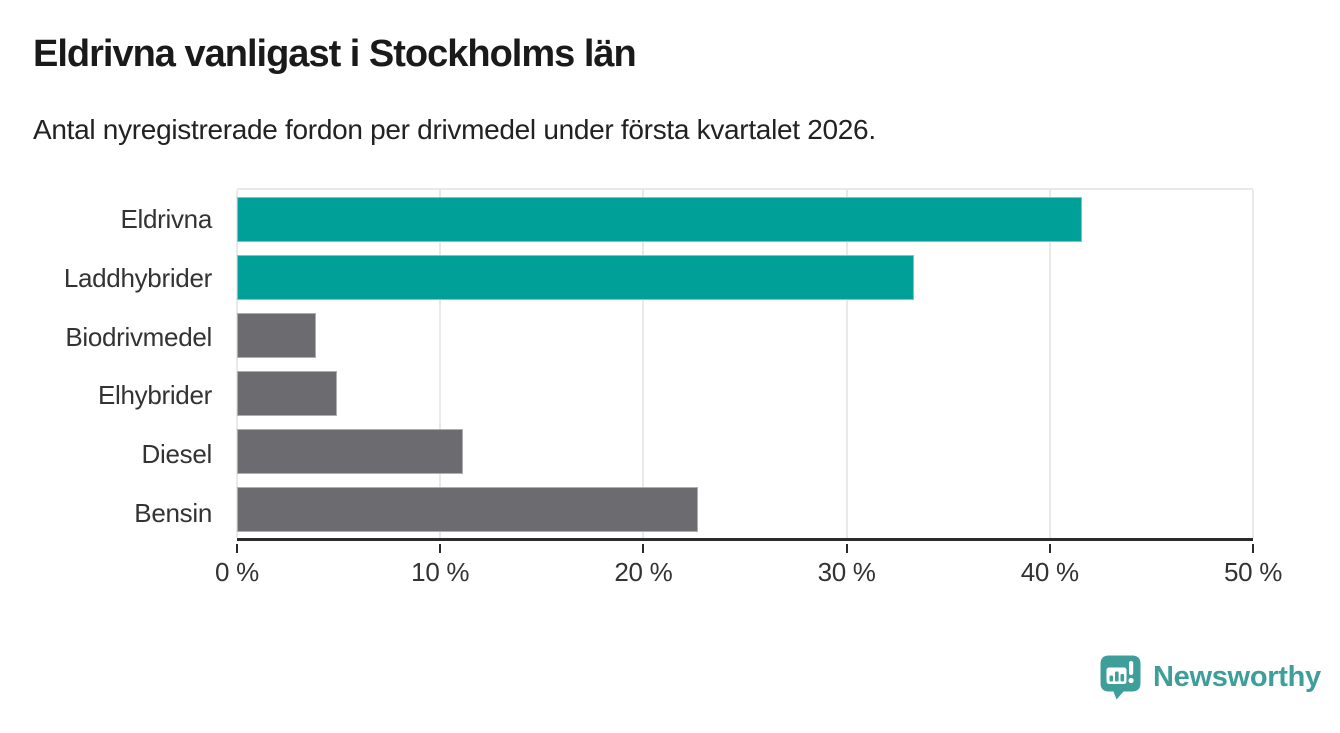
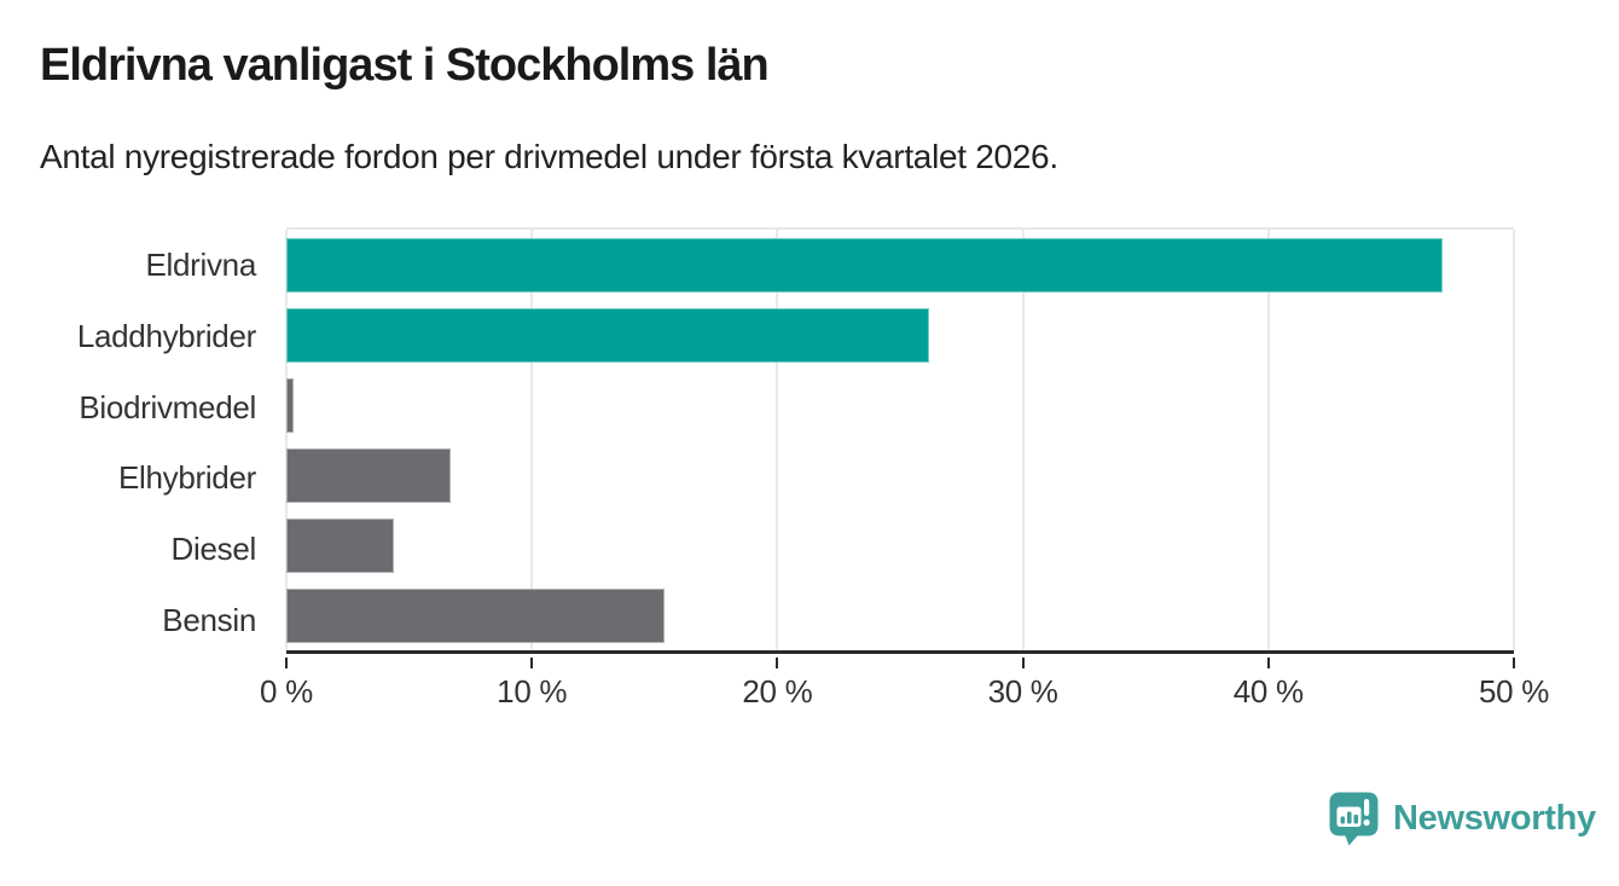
Eldrivna: 41.6% -> 47.1%
Laddhybrider: 33.3% -> 26.2%
Biodrivmedel: 3.9% -> 0.3%
Elhybrider: 4.9% -> 6.7%
Diesel: 11.1% -> 4.4%
Bensin: 22.7% -> 15.4%
